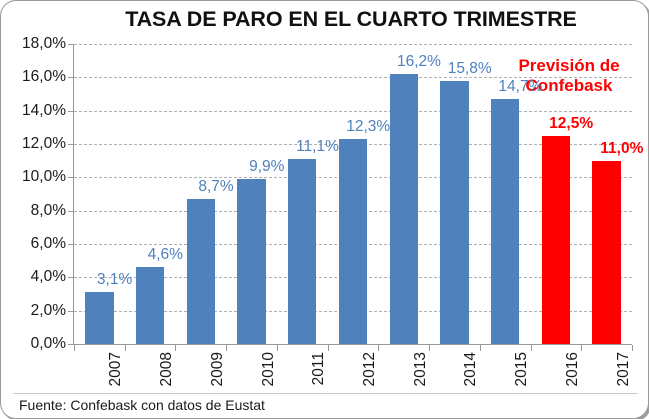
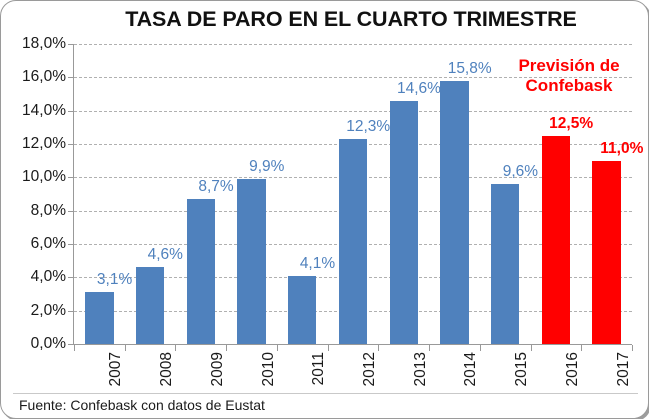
2011: 11,1% -> 4,1%
2013: 16,2% -> 14,6%
2015: 14,7% -> 9,6%
